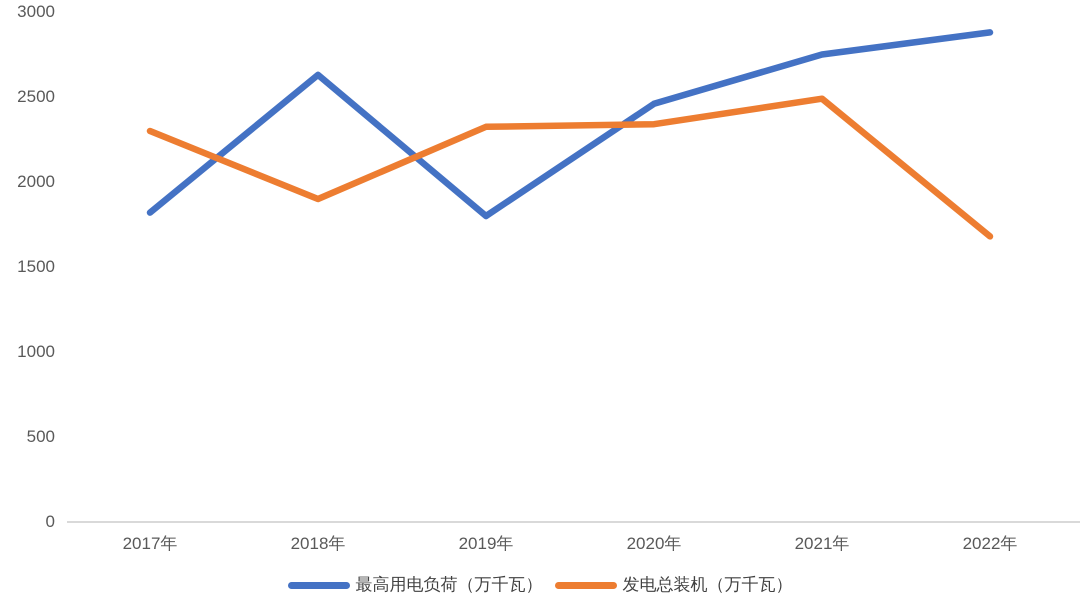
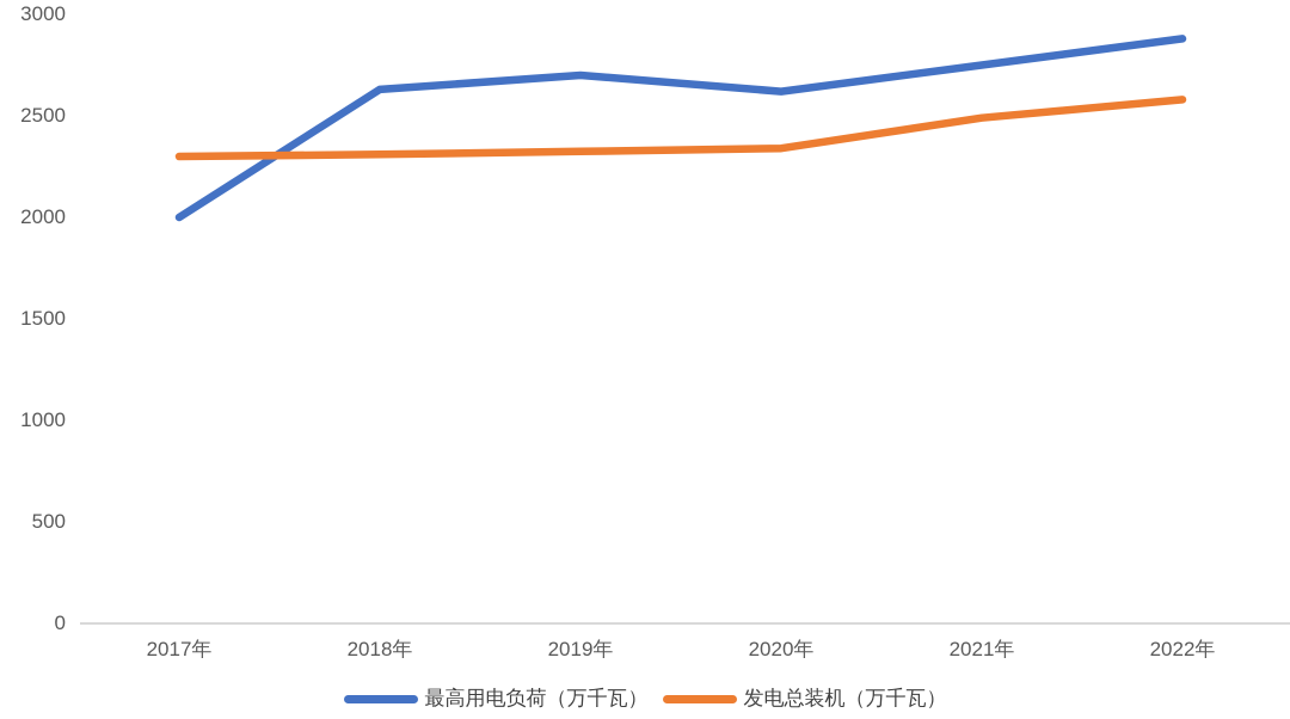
最高用电负荷（万千瓦）/2017年: 1820 -> 2000
发电总装机（万千瓦）/2018年: 1900 -> 2310
最高用电负荷（万千瓦）/2019年: 1800 -> 2700
最高用电负荷（万千瓦）/2020年: 2460 -> 2620
发电总装机（万千瓦）/2022年: 1680 -> 2580
